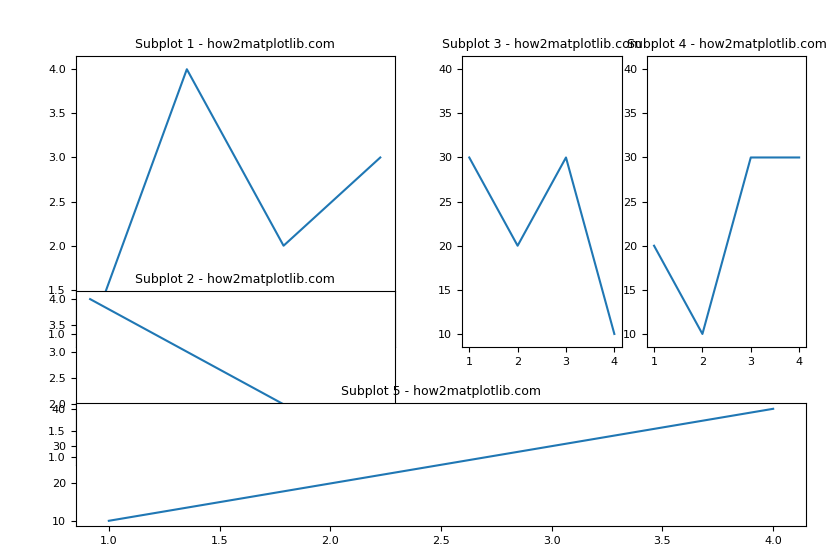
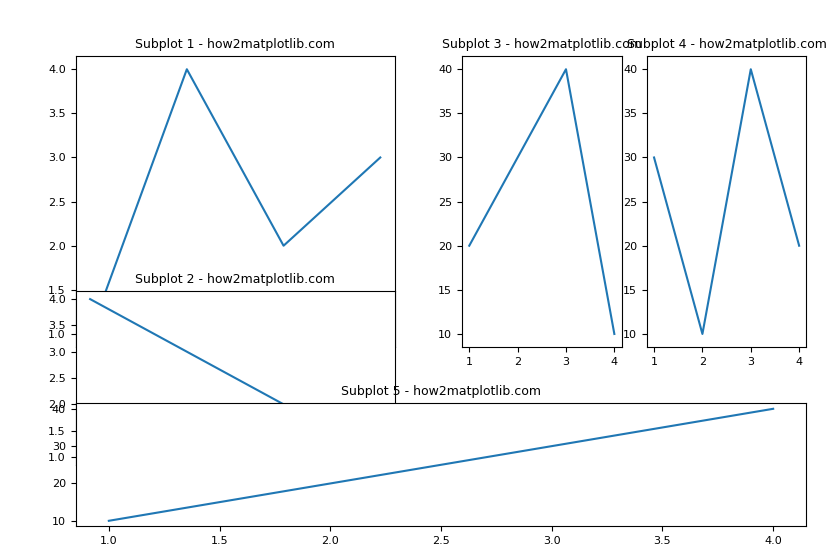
Subplot 3 - how2matplotlib.com/1: 30 -> 20
Subplot 3 - how2matplotlib.com/2: 20 -> 30
Subplot 3 - how2matplotlib.com/3: 30 -> 40
Subplot 4 - how2matplotlib.com/1: 20 -> 30
Subplot 4 - how2matplotlib.com/3: 30 -> 40
Subplot 4 - how2matplotlib.com/4: 30 -> 20
